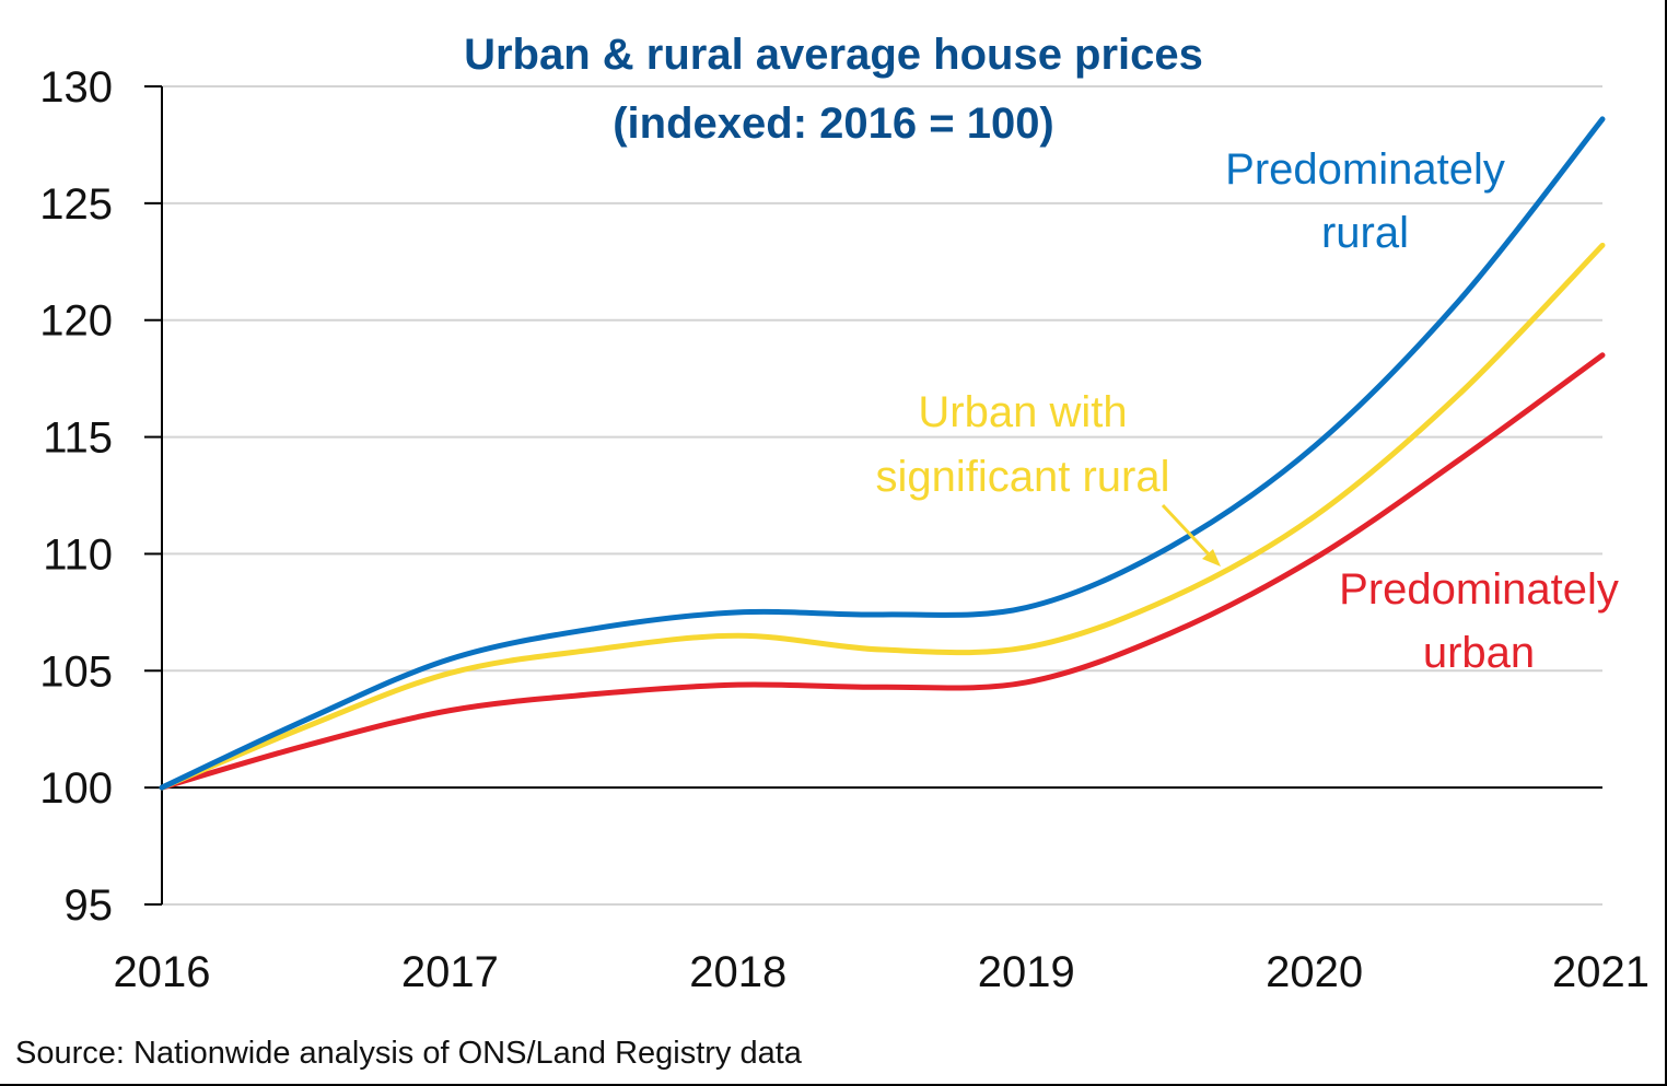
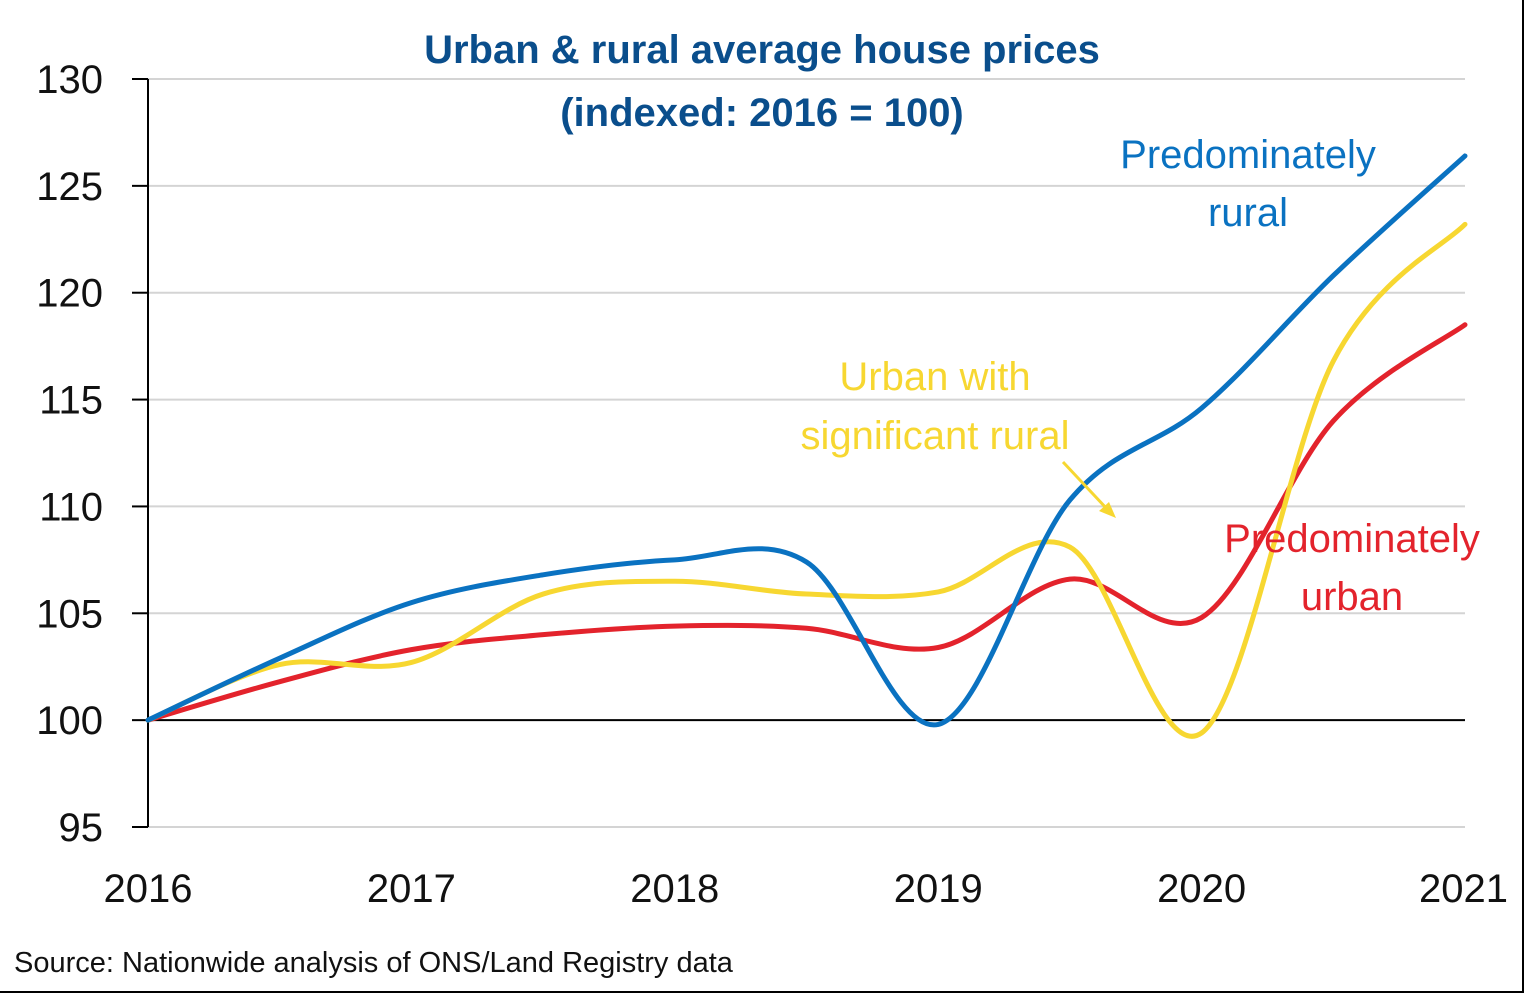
Urban with significant rural/2017: 104.9 -> 102.7
Predominately rural/2019: 107.7 -> 99.8
Predominately urban/2019: 104.5 -> 103.4
Urban with significant rural/2020: 111.6 -> 99.4
Predominately urban/2020: 109.8 -> 104.8
Predominately rural/2021: 128.6 -> 126.4
